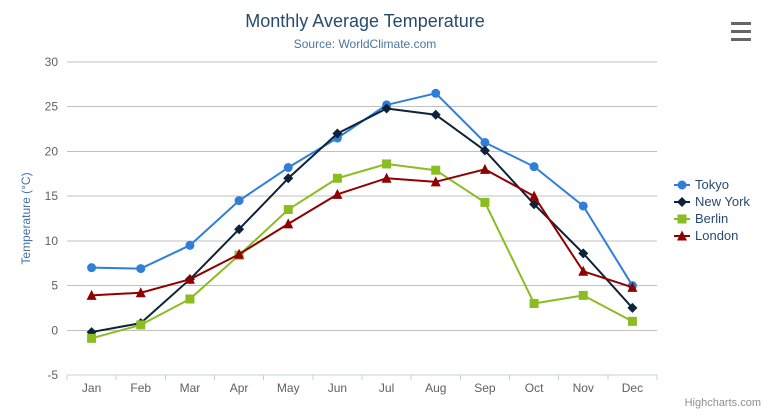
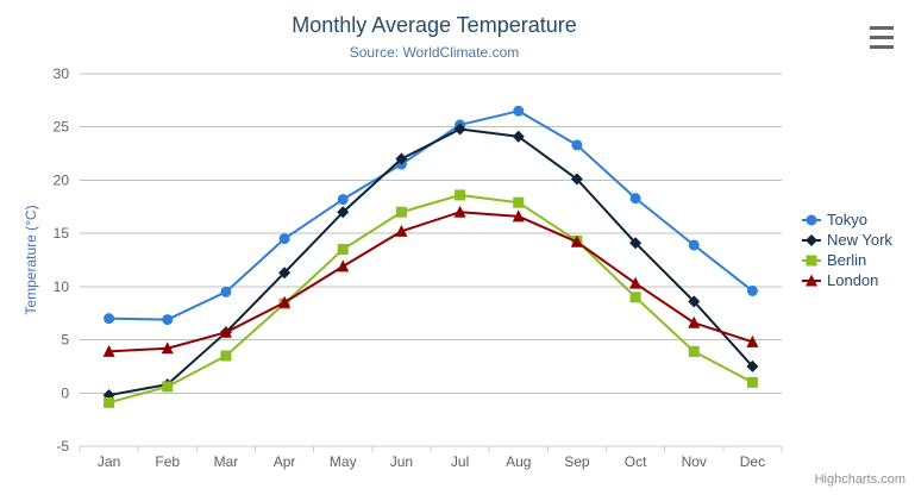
Tokyo/Sep: 21 -> 23
London/Sep: 18 -> 14
Berlin/Oct: 3 -> 9
London/Oct: 15 -> 10
Tokyo/Dec: 5 -> 10
